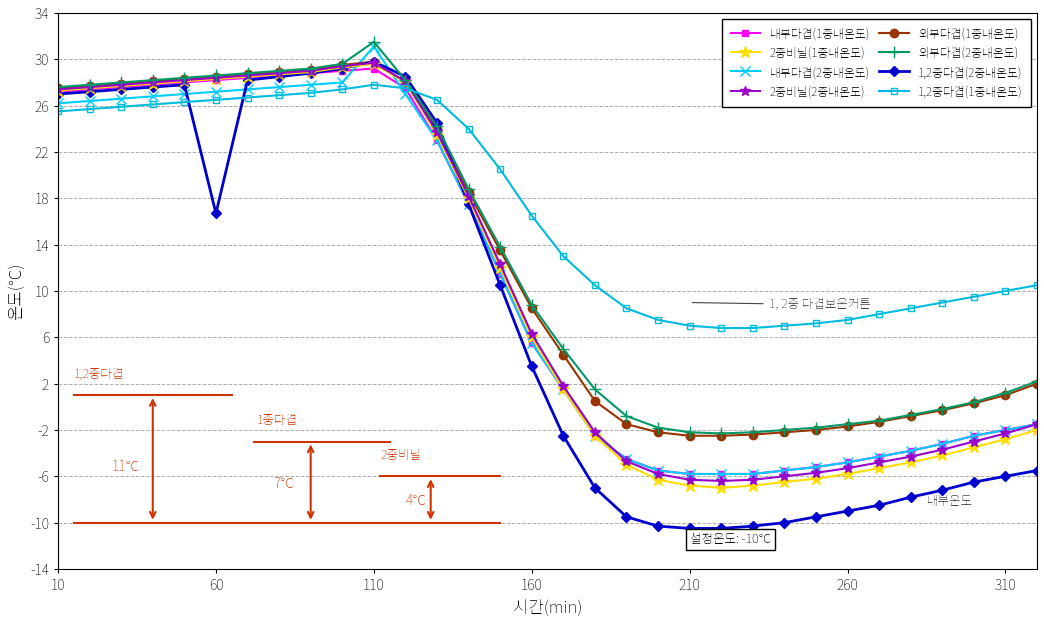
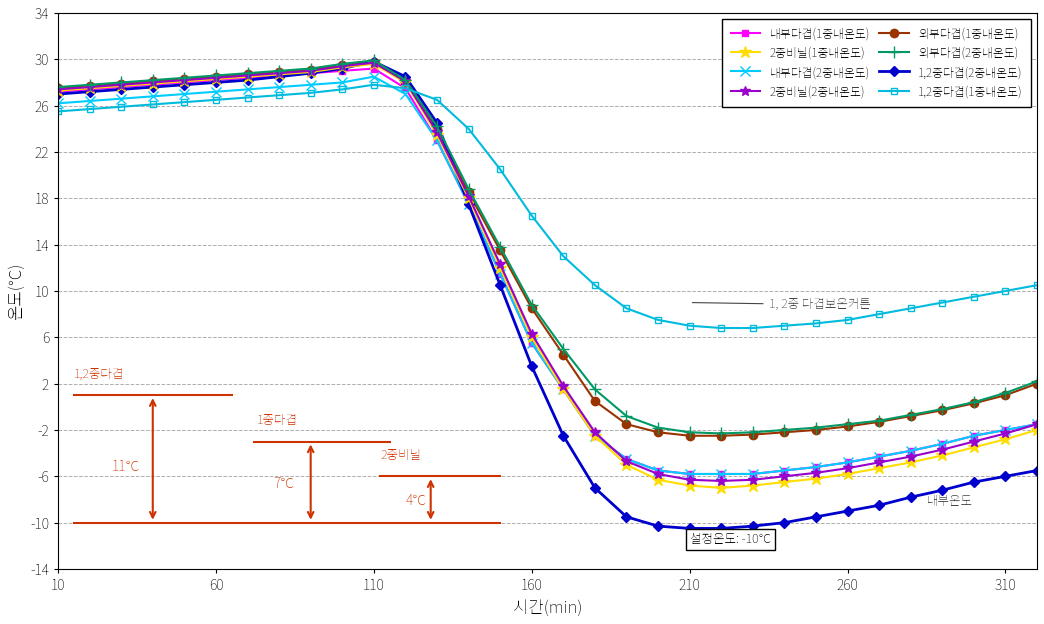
1,2중다겹(2중내온도)/60: 16.7 -> 28.0
내부다겹(2중내온도)/110: 31.1 -> 28.5
외부다겹(2중내온도)/110: 31.5 -> 29.9
